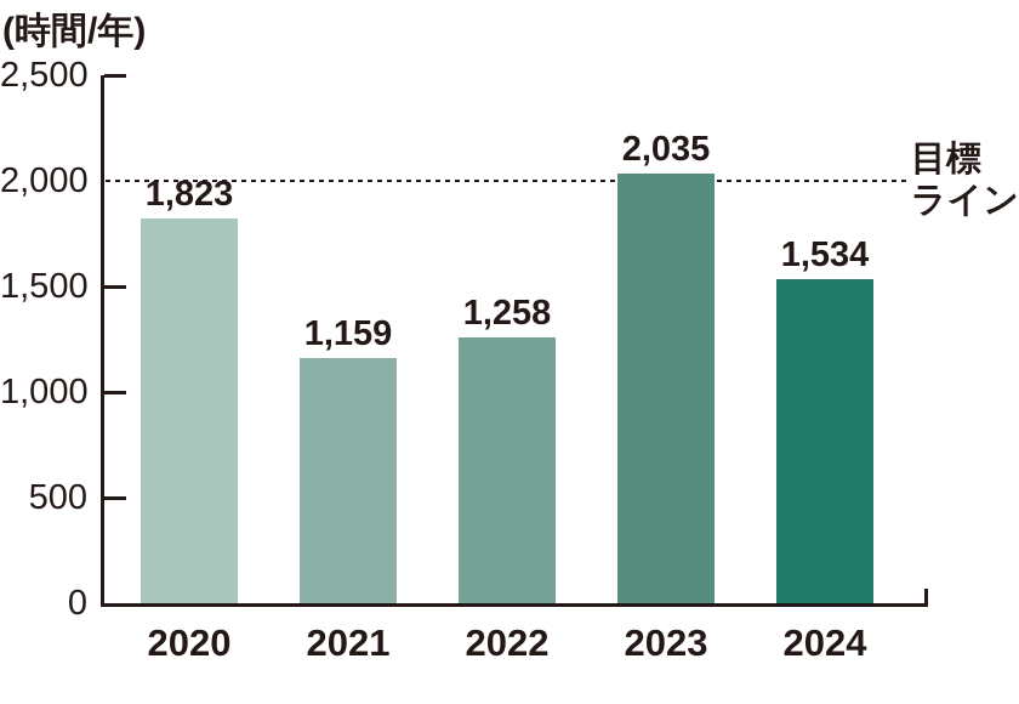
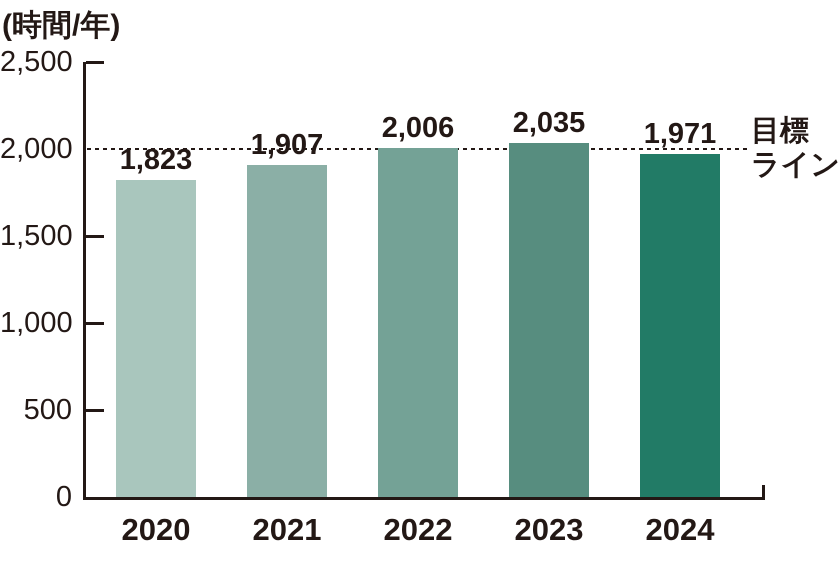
2021: 1,159 -> 1,907
2022: 1,258 -> 2,006
2024: 1,534 -> 1,971
